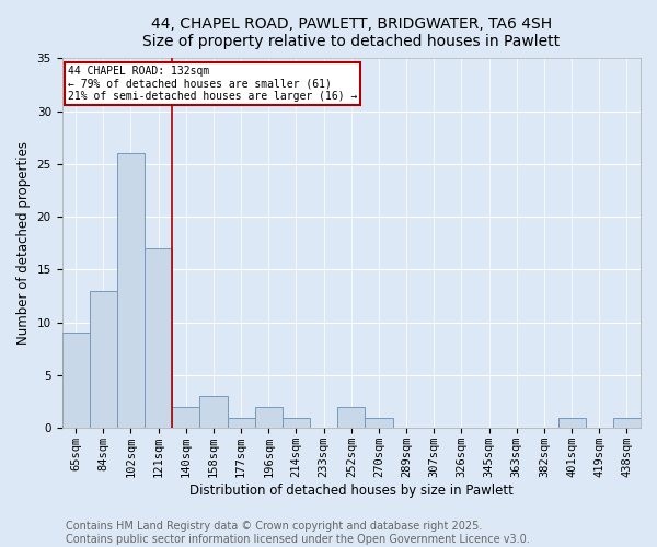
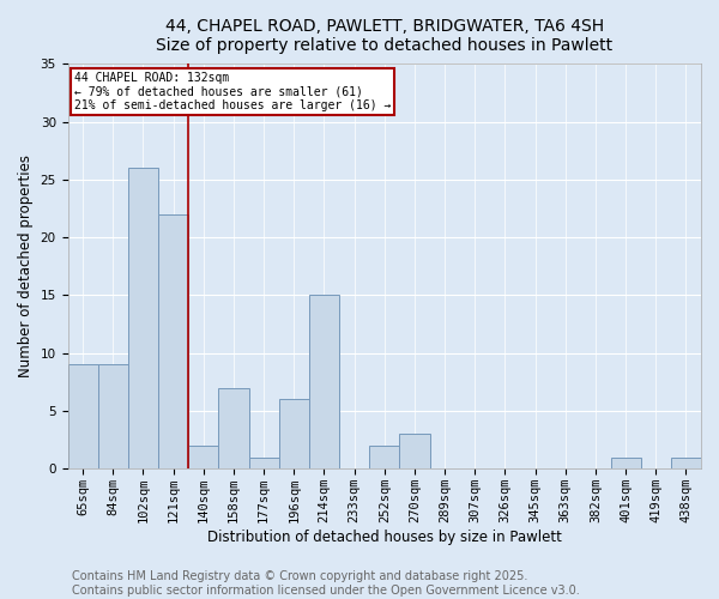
84sqm: 13 -> 9
121sqm: 17 -> 22
158sqm: 3 -> 7
196sqm: 2 -> 6
214sqm: 1 -> 15
270sqm: 1 -> 3
